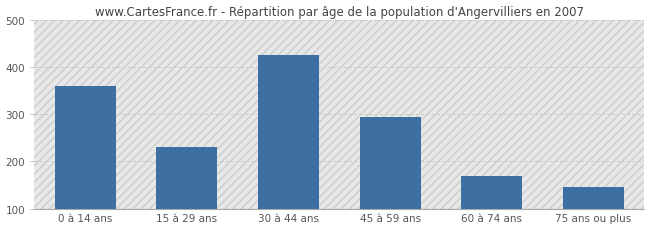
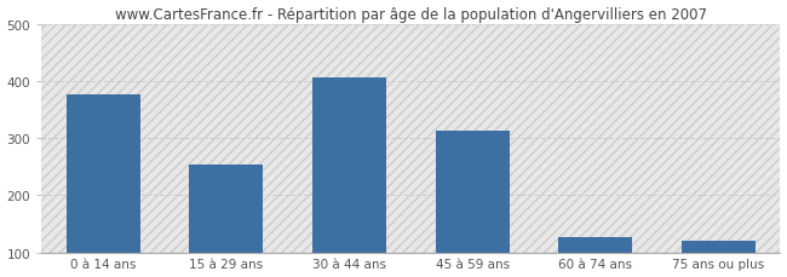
0 à 14 ans: 360 -> 378
15 à 29 ans: 230 -> 253
30 à 44 ans: 425 -> 407
45 à 59 ans: 295 -> 314
60 à 74 ans: 170 -> 126
75 ans ou plus: 145 -> 120
